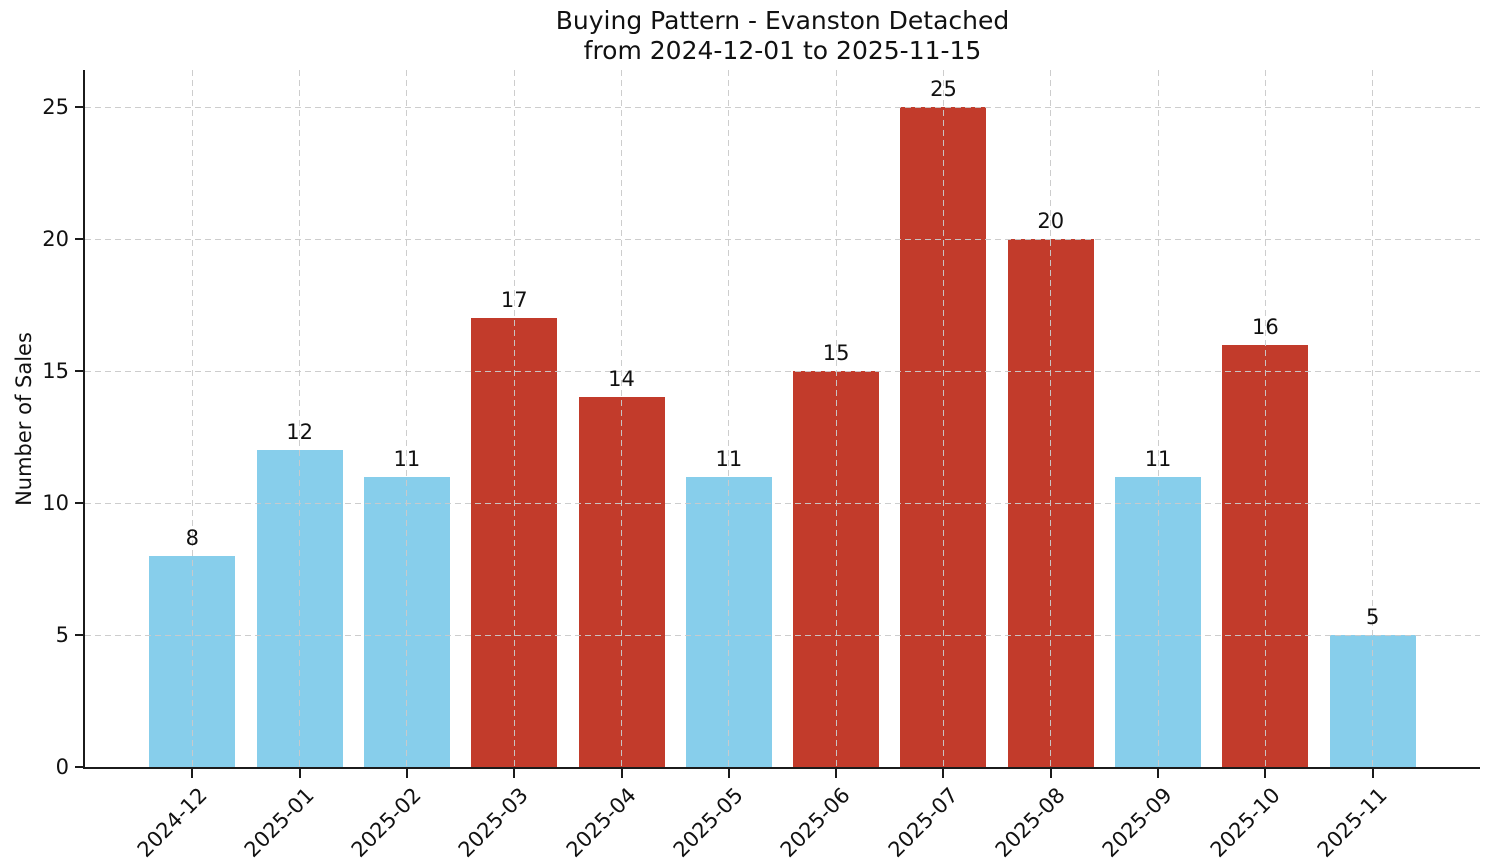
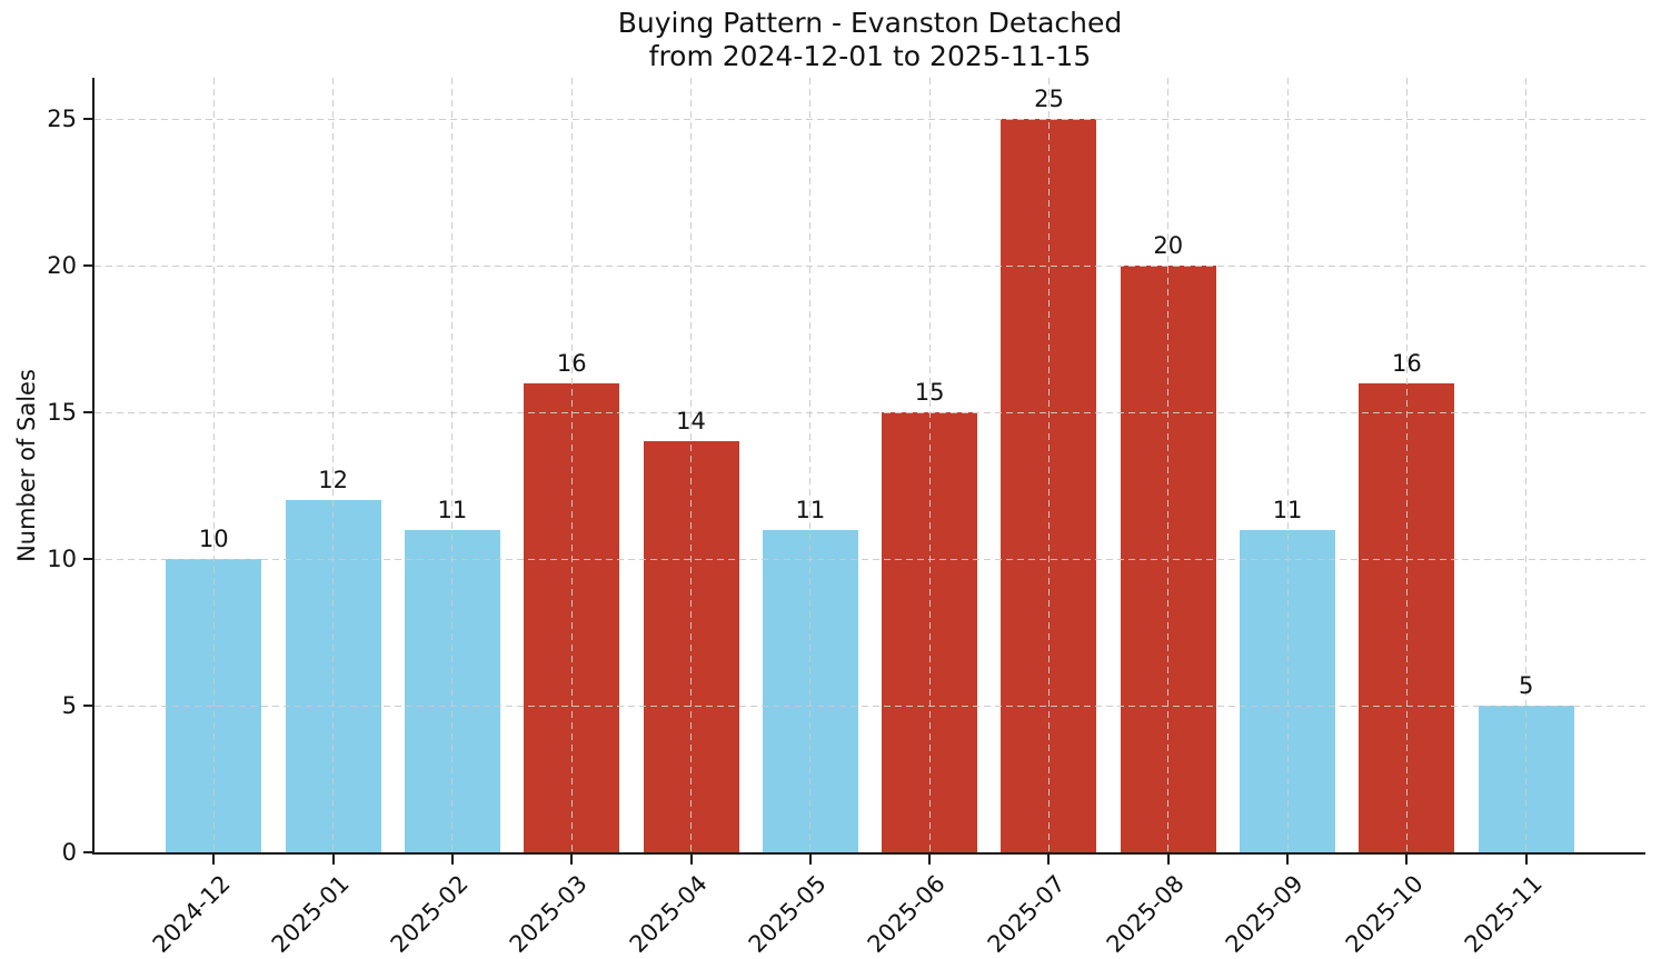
2024-12: 8 -> 10
2025-03: 17 -> 16
